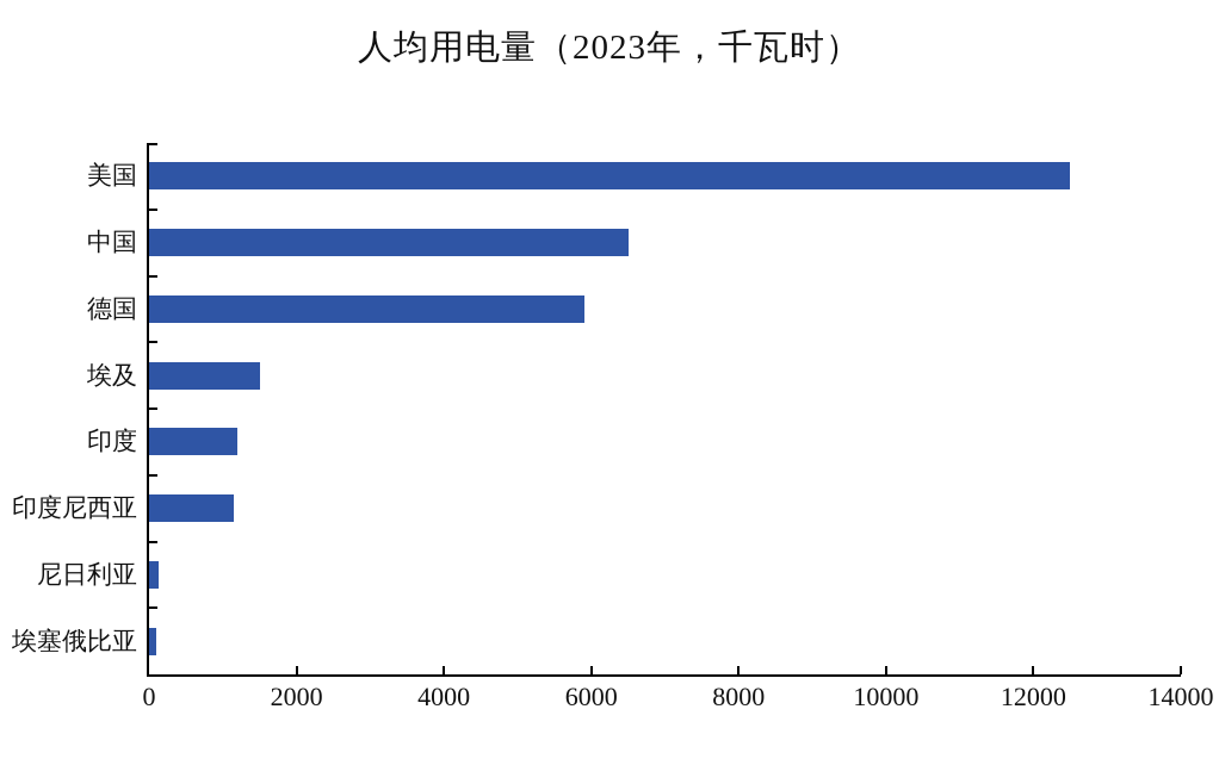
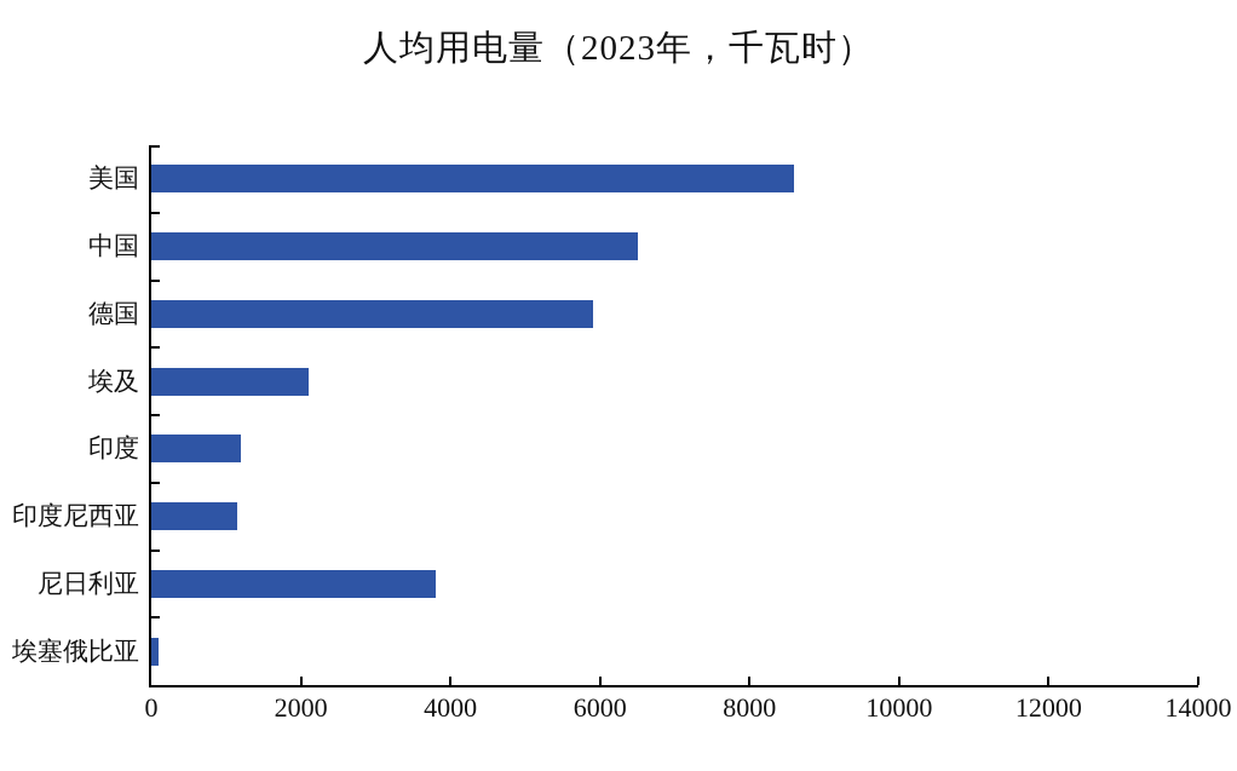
美国: 12500 -> 8600
埃及: 1500 -> 2100
尼日利亚: 100 -> 3800
